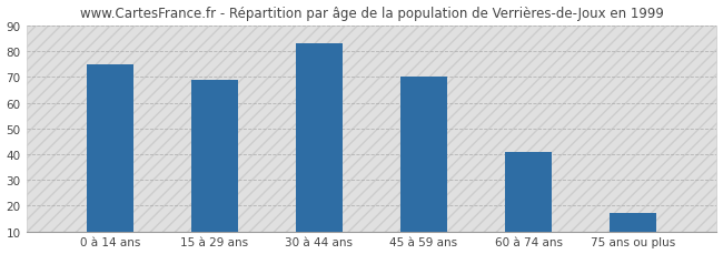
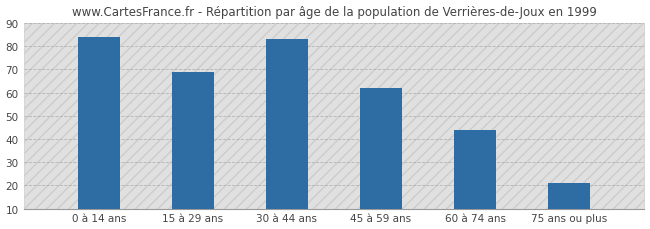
0 à 14 ans: 75 -> 84
45 à 59 ans: 70 -> 62
60 à 74 ans: 41 -> 44
75 ans ou plus: 17 -> 21
